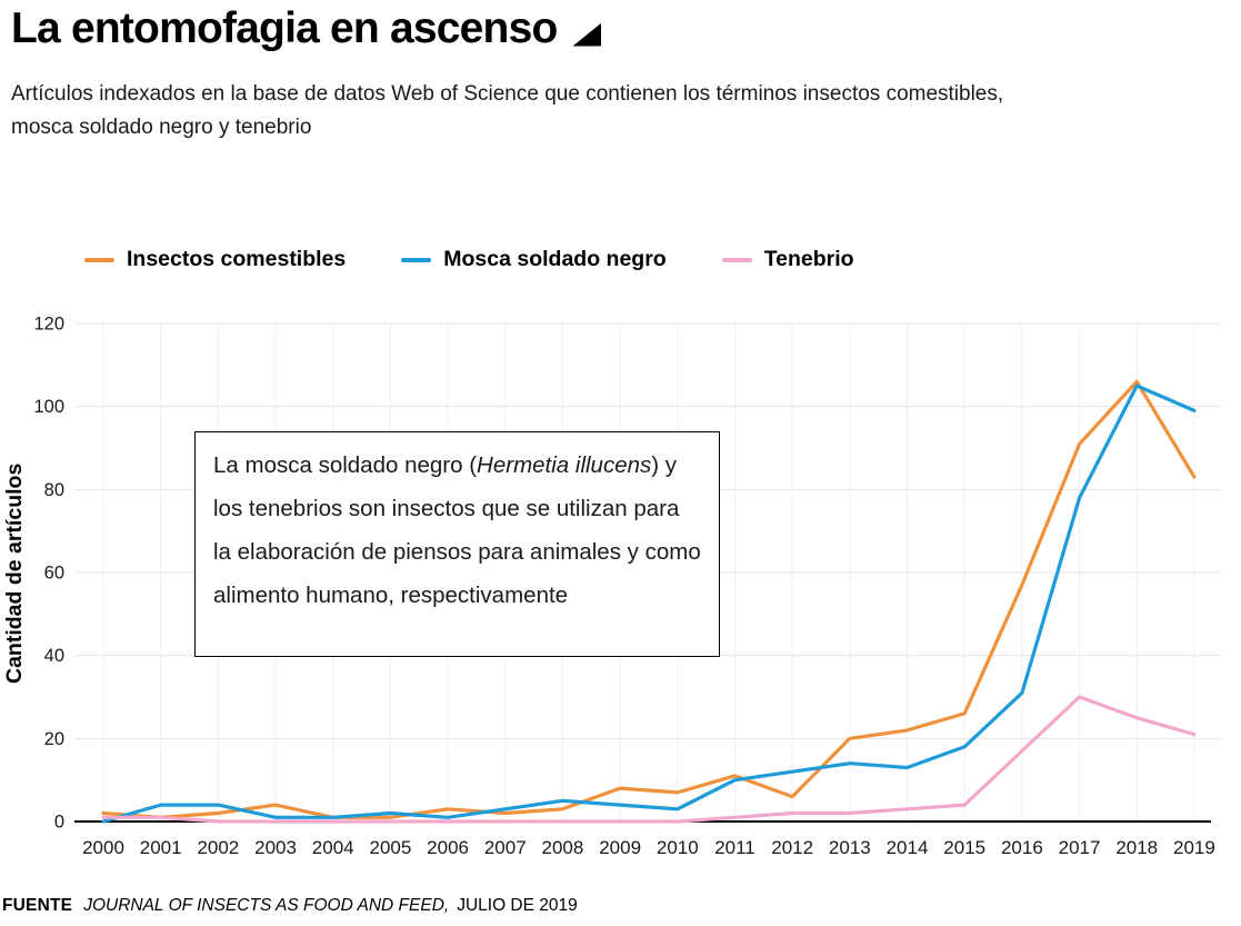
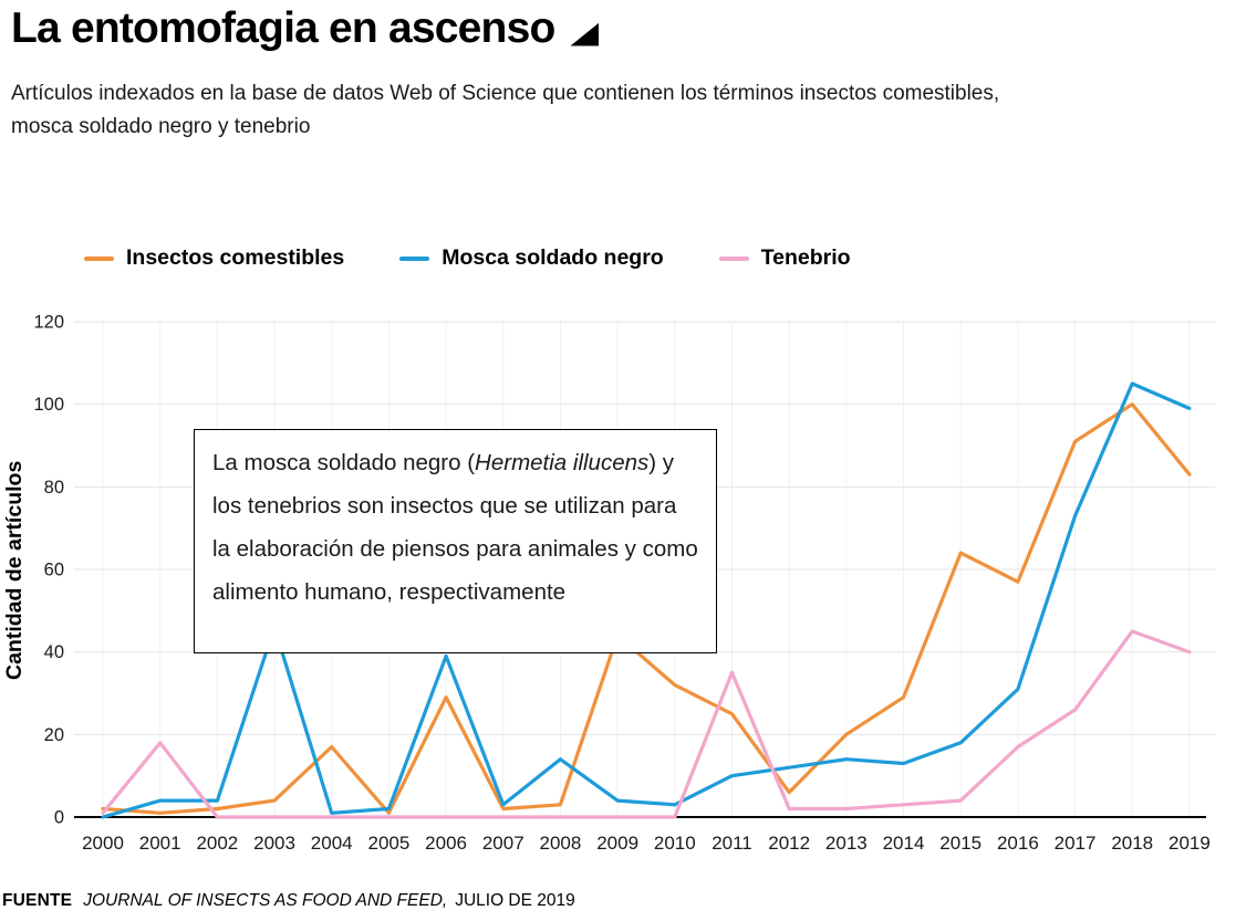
Tenebrio/2001: 1 -> 18
Mosca soldado negro/2003: 1 -> 46
Insectos comestibles/2004: 1 -> 17
Insectos comestibles/2006: 3 -> 29
Mosca soldado negro/2006: 1 -> 39
Mosca soldado negro/2008: 5 -> 14
Insectos comestibles/2009: 8 -> 44
Insectos comestibles/2010: 7 -> 32
Insectos comestibles/2011: 11 -> 25
Tenebrio/2011: 1 -> 35
Insectos comestibles/2014: 22 -> 29
Insectos comestibles/2015: 26 -> 64
Mosca soldado negro/2017: 78 -> 73
Tenebrio/2017: 30 -> 26
Insectos comestibles/2018: 106 -> 100
Tenebrio/2018: 25 -> 45
Tenebrio/2019: 21 -> 40
